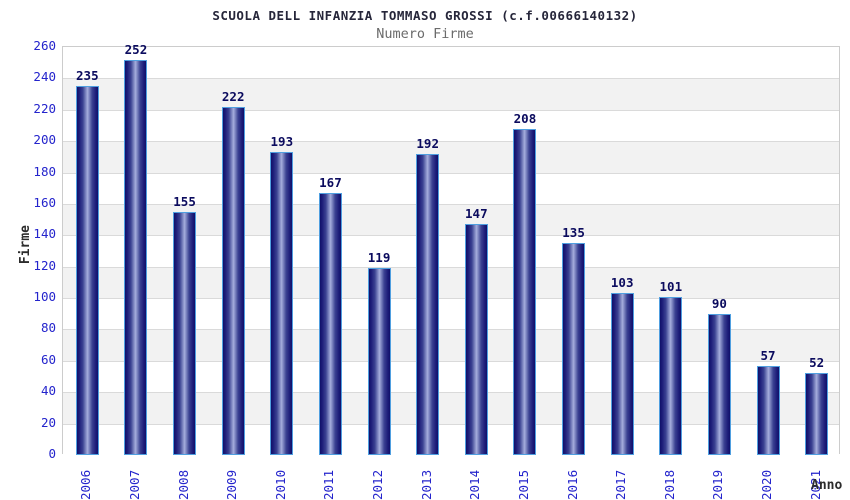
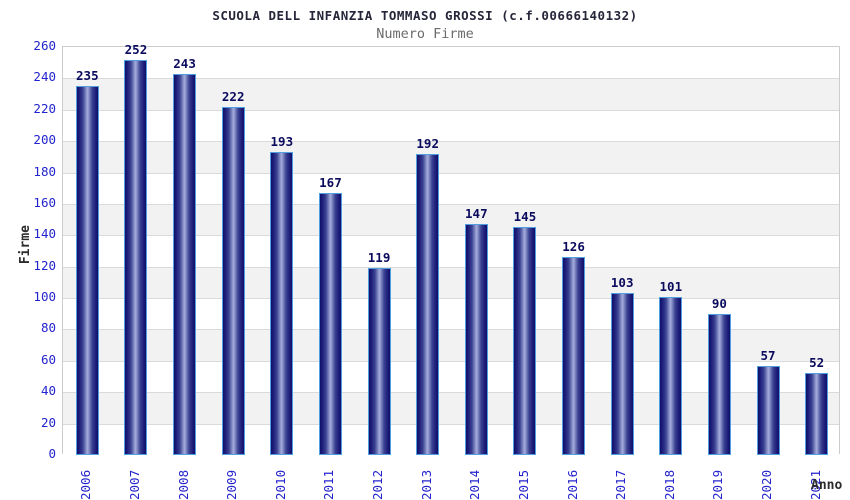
2008: 155 -> 243
2015: 208 -> 145
2016: 135 -> 126
